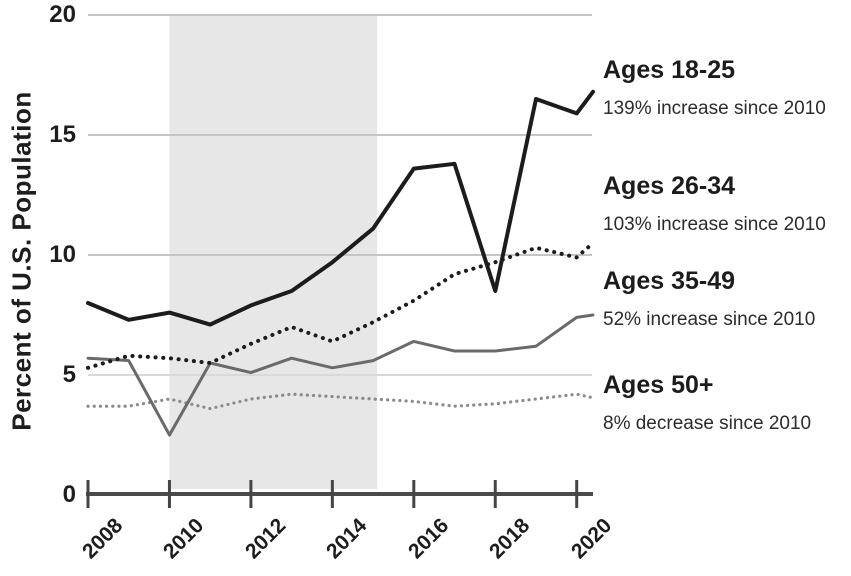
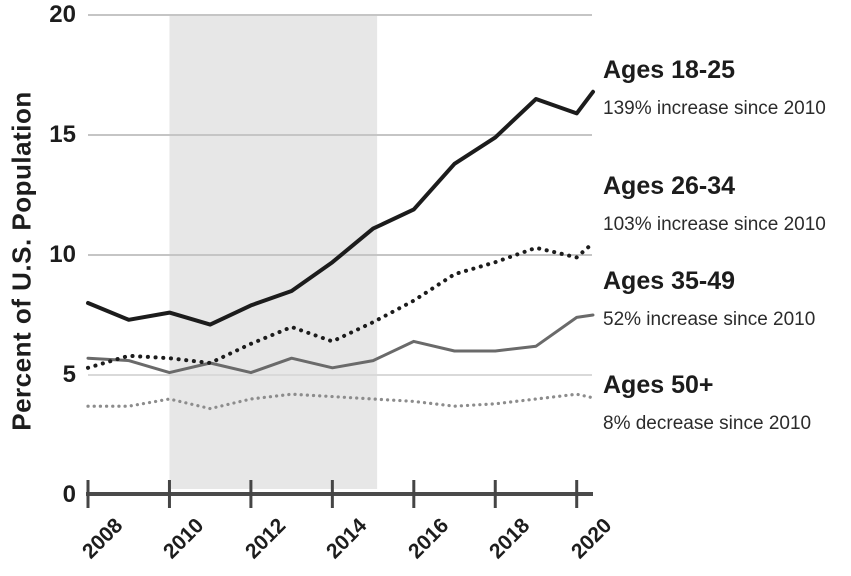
Ages 35-49/2010: 2.5 -> 5.1
Ages 18-25/2016: 13.6 -> 11.9
Ages 18-25/2018: 8.5 -> 14.9
